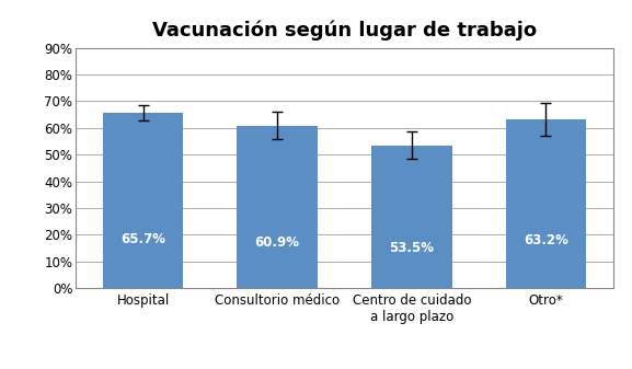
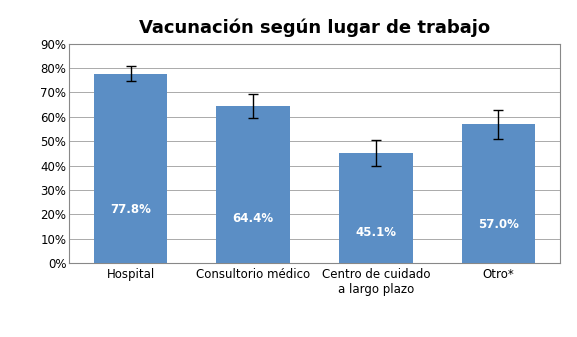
Hospital: 65.7% -> 77.8%
Consultorio médico: 60.9% -> 64.4%
Centro de cuidado a largo plazo: 53.5% -> 45.1%
Otro*: 63.2% -> 57.0%
